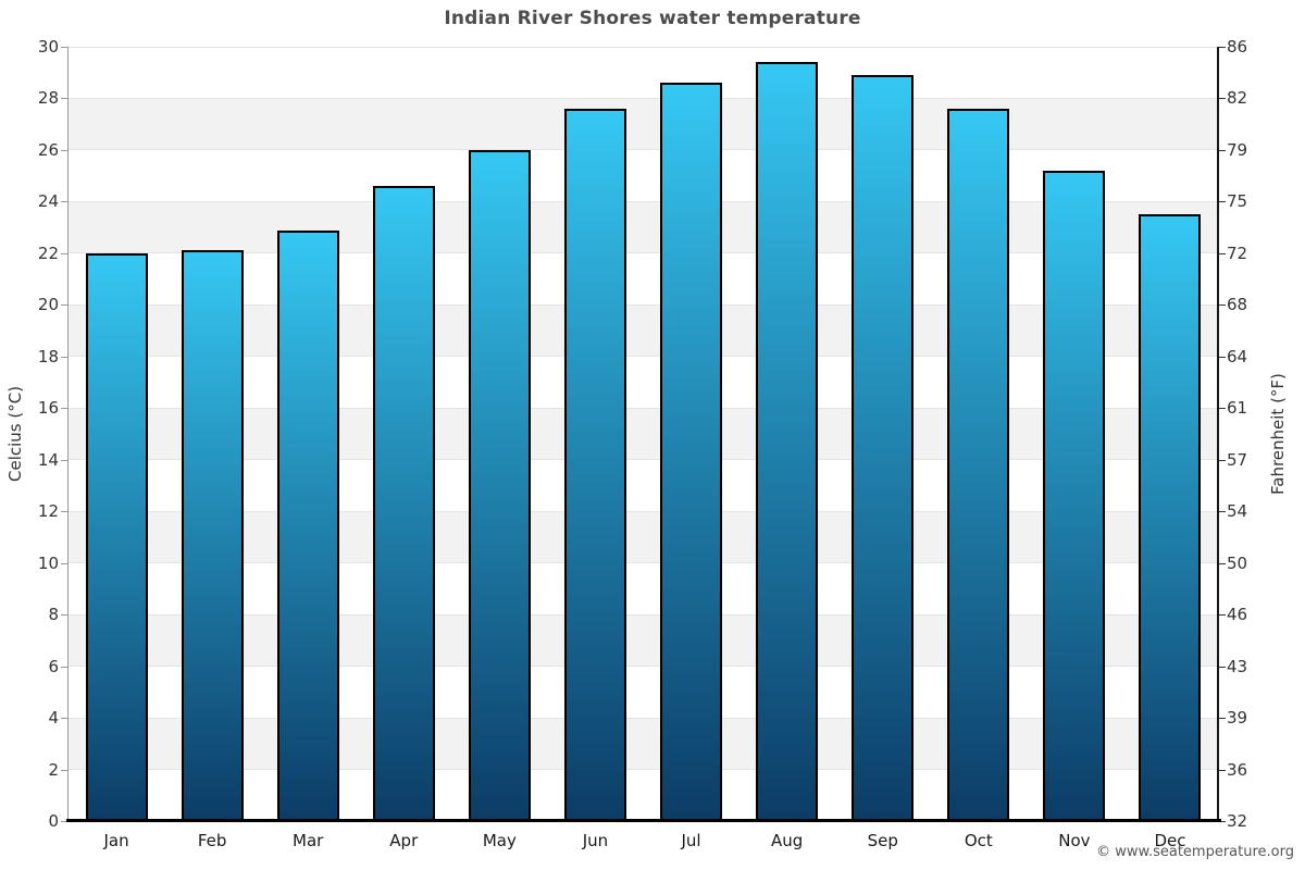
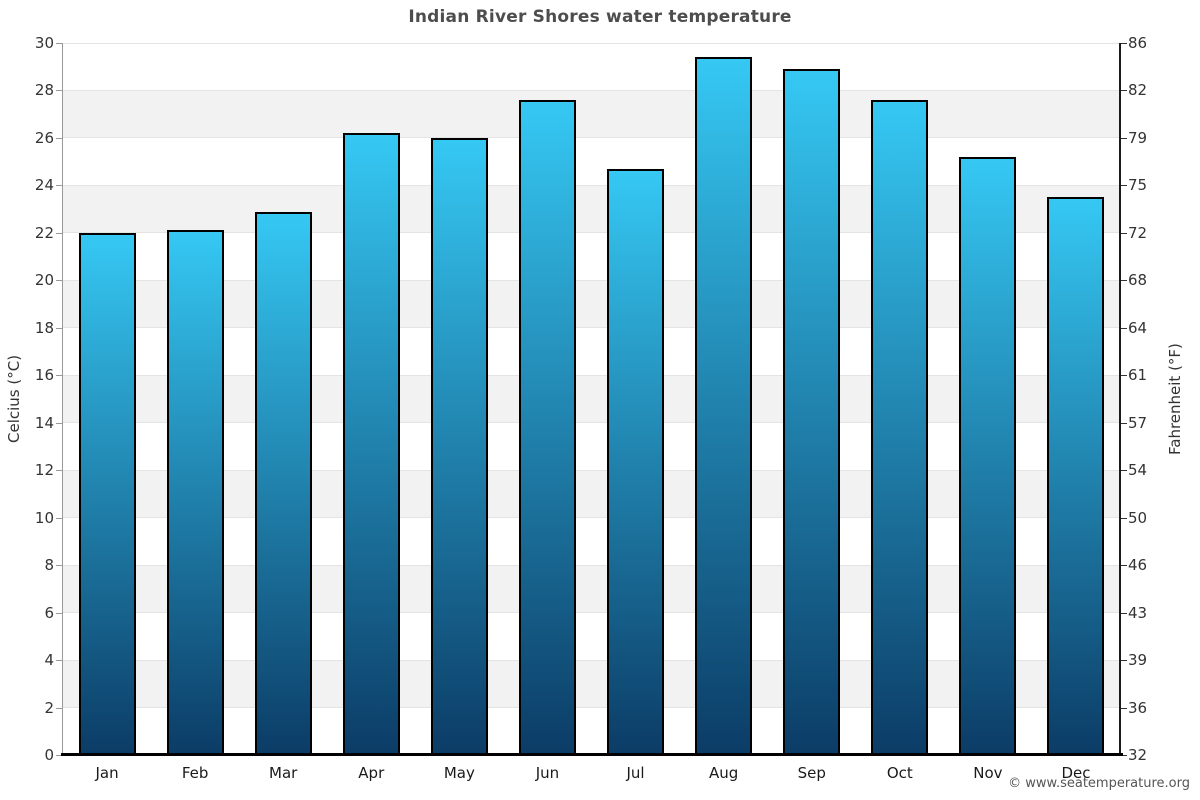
Apr: 24.6 -> 26.2
Jul: 28.6 -> 24.7
